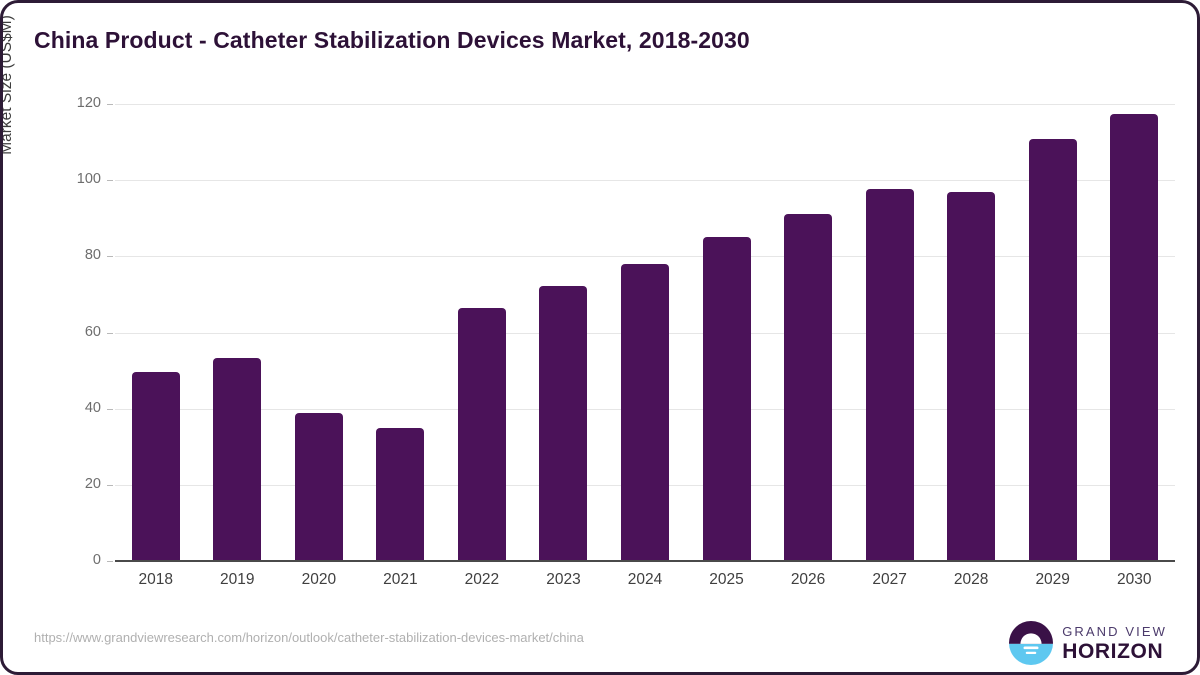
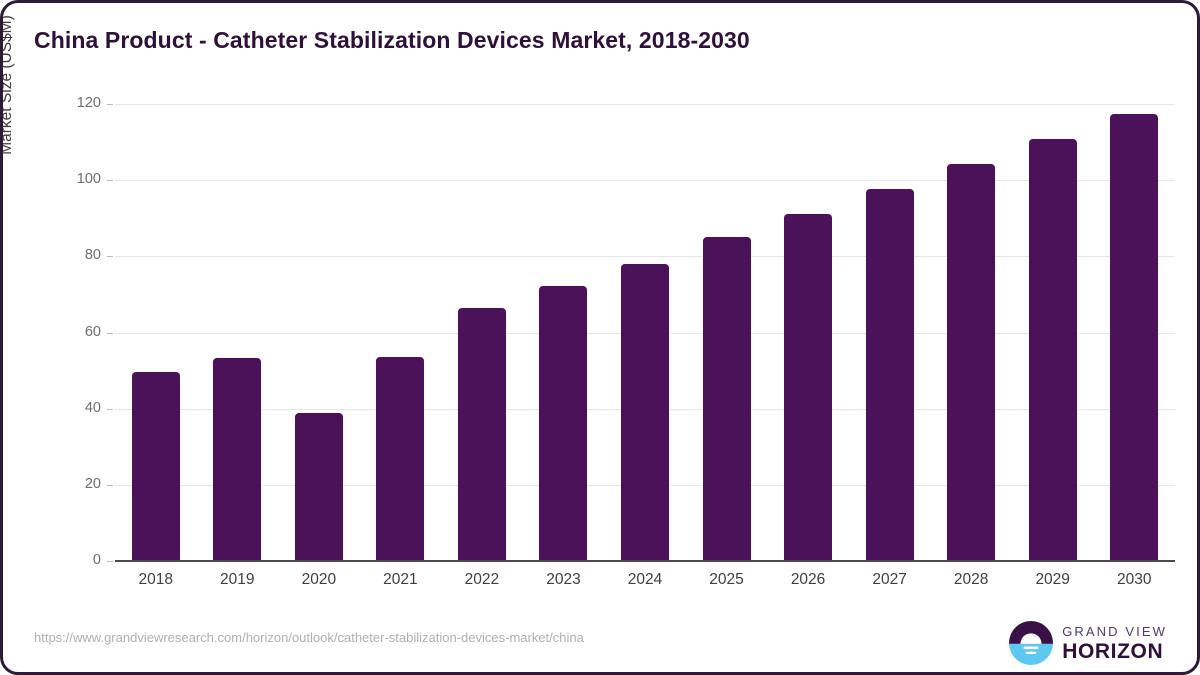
2021: 35 -> 54
2028: 97 -> 104
